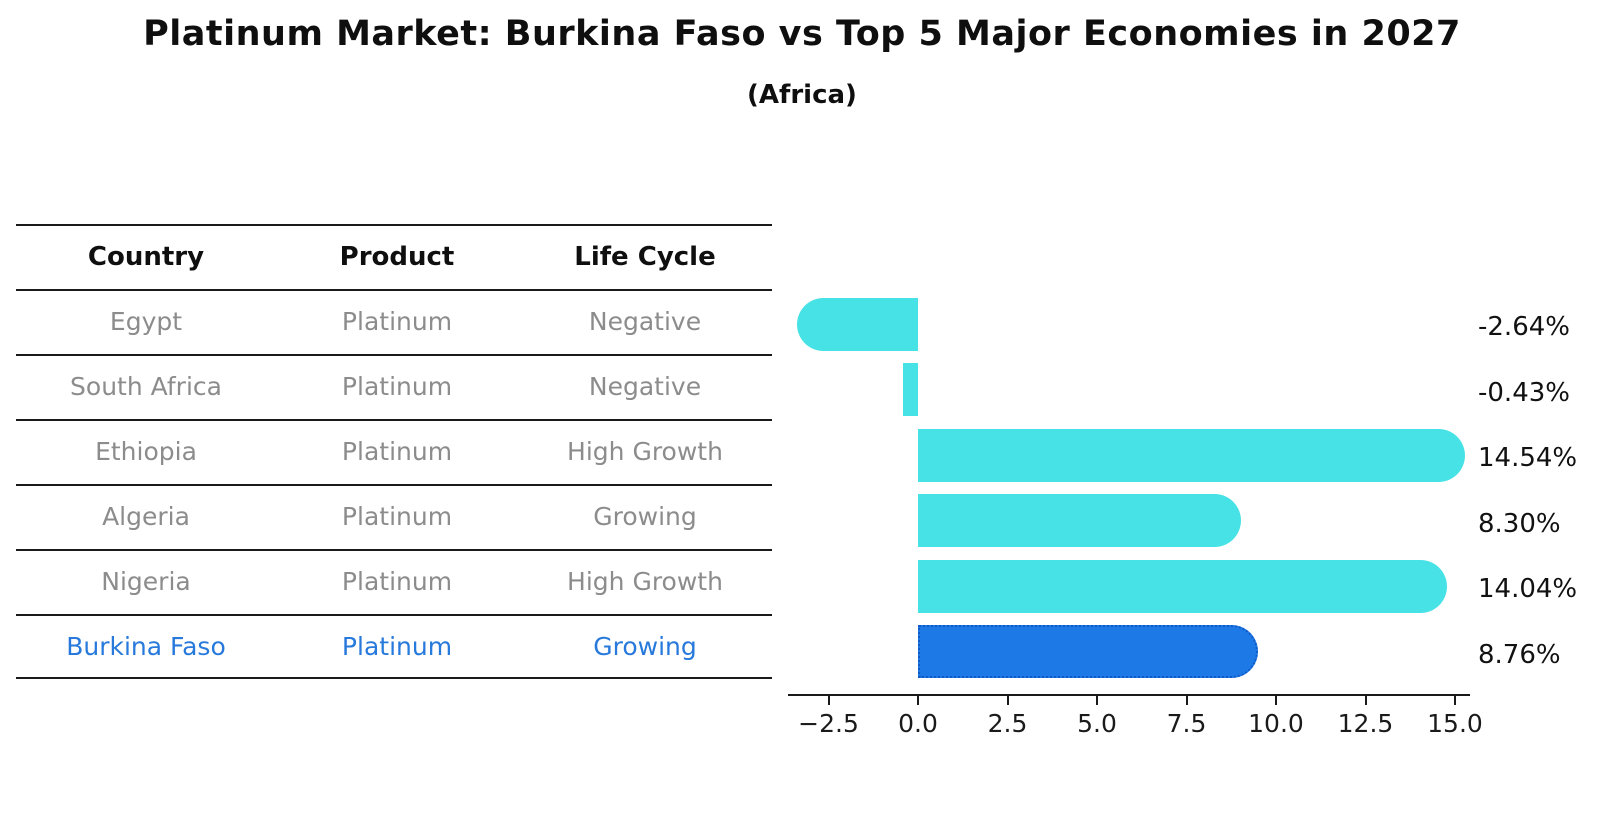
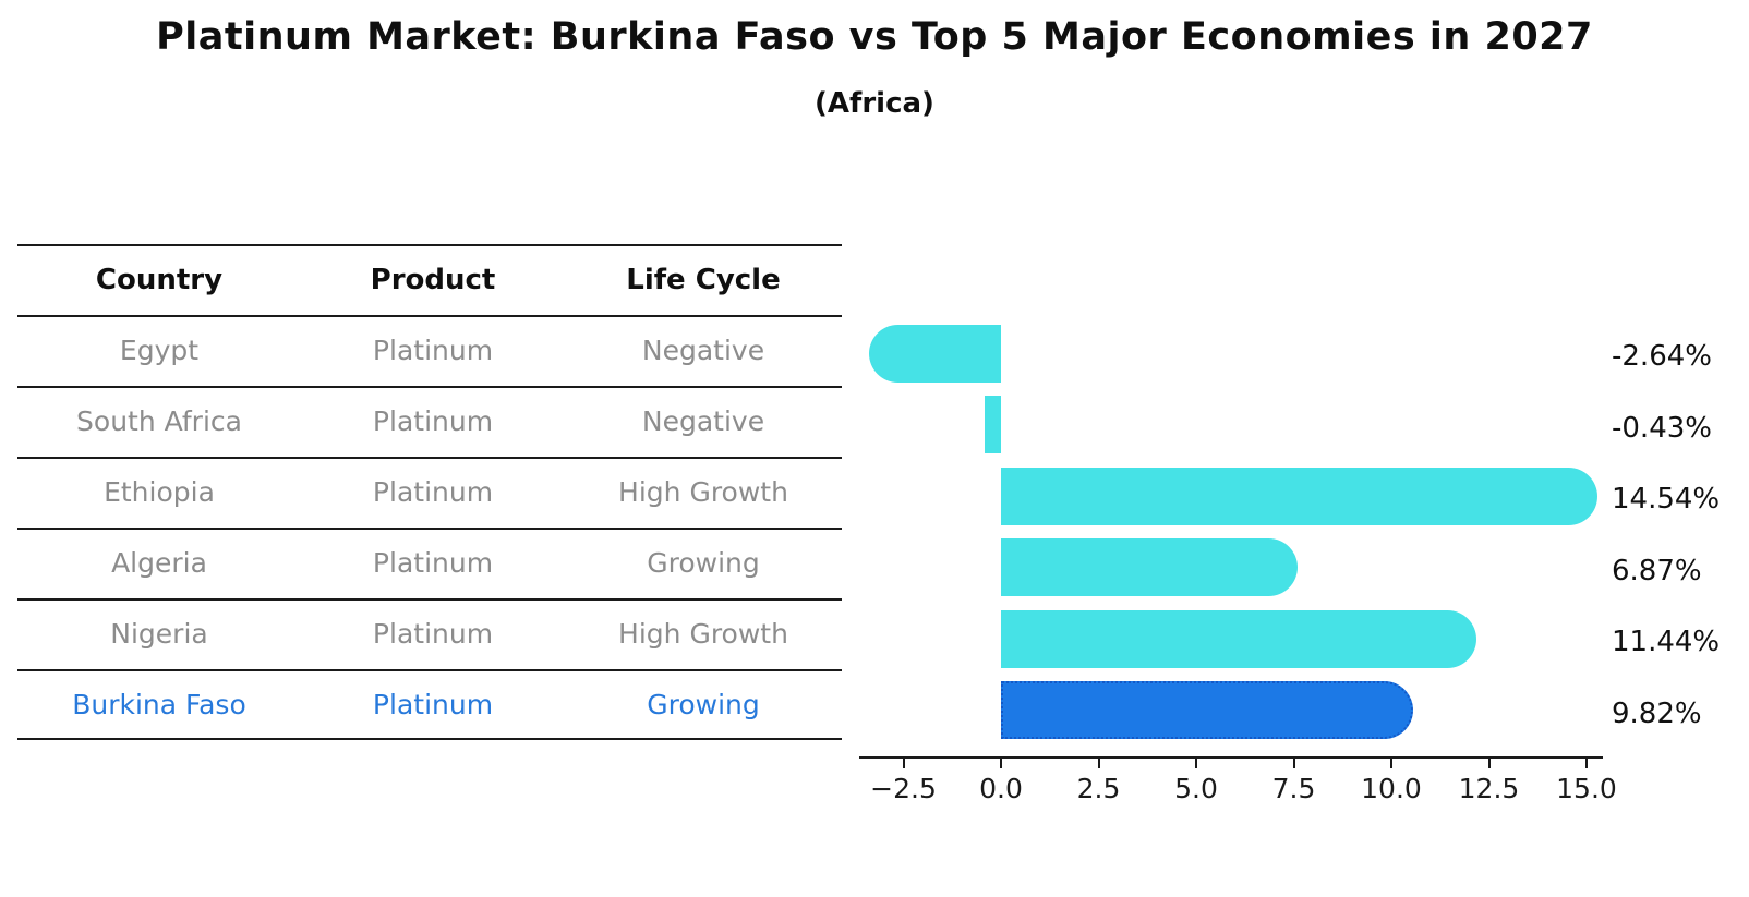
Algeria: 8.30% -> 6.87%
Nigeria: 14.04% -> 11.44%
Burkina Faso: 8.76% -> 9.82%
